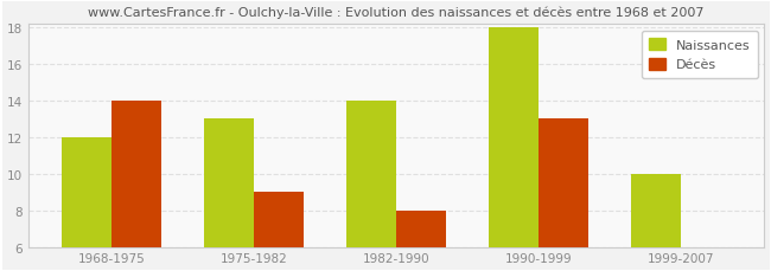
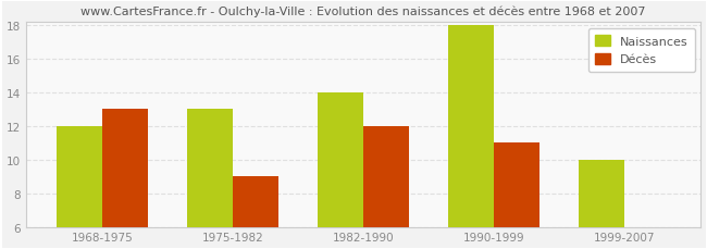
Décès/1968-1975: 14 -> 13
Décès/1982-1990: 8 -> 12
Décès/1990-1999: 13 -> 11
